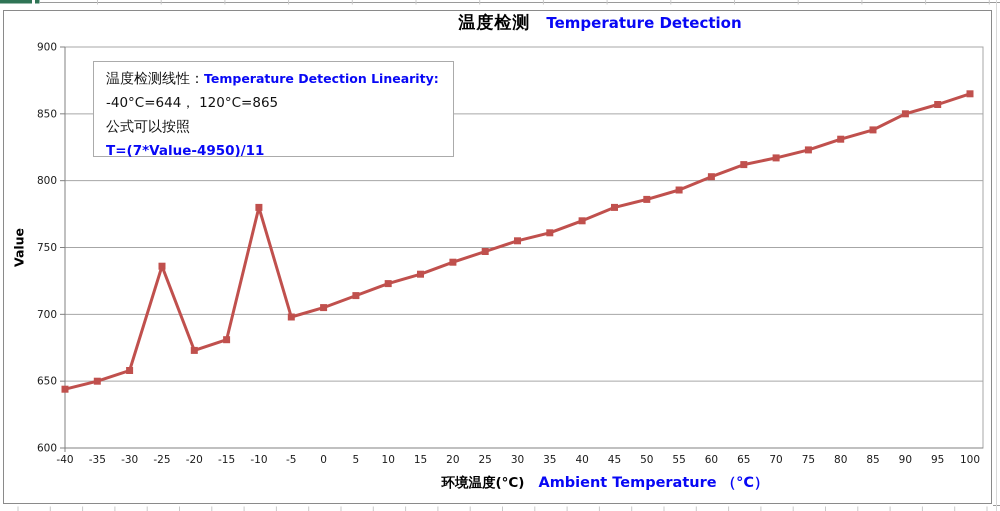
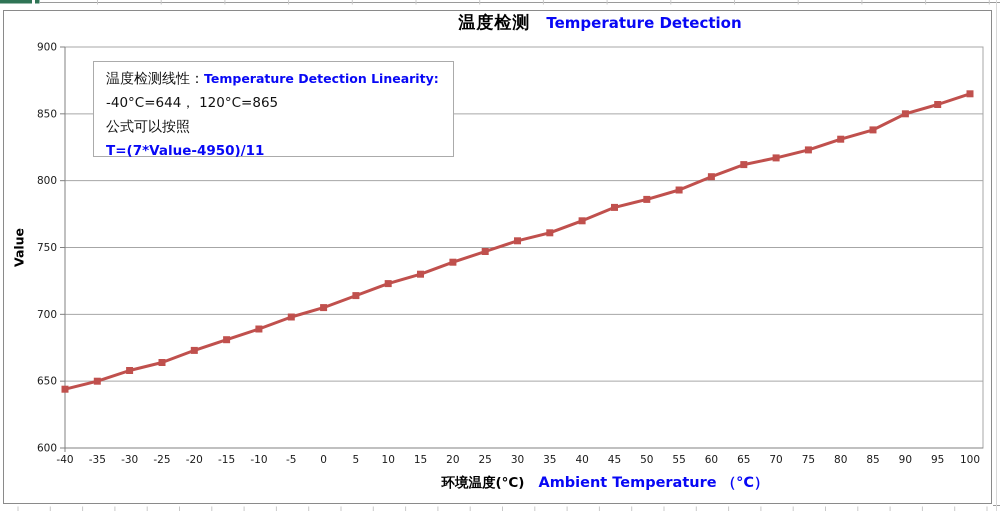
-25: 736 -> 664
-10: 780 -> 689
